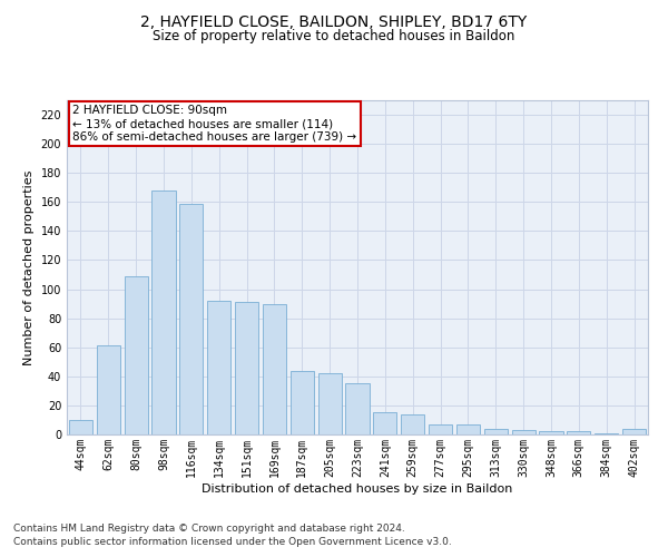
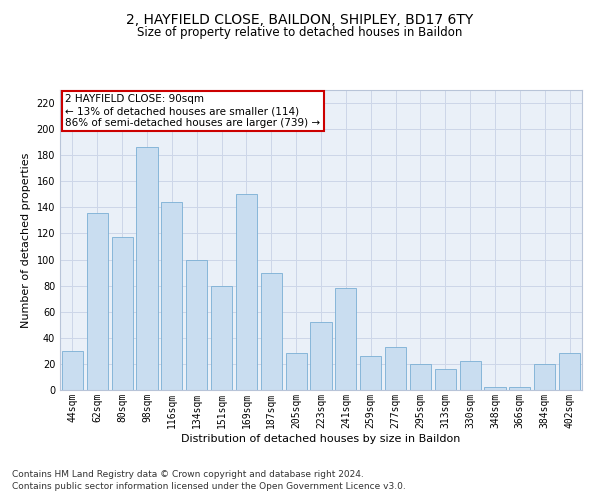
44sqm: 10 -> 30
62sqm: 61 -> 136
80sqm: 109 -> 117
98sqm: 168 -> 186
116sqm: 159 -> 144
134sqm: 92 -> 100
151sqm: 91 -> 80
169sqm: 90 -> 150
187sqm: 44 -> 90
205sqm: 42 -> 28
223sqm: 35 -> 52
241sqm: 15 -> 78
259sqm: 14 -> 26
277sqm: 7 -> 33
295sqm: 7 -> 20
313sqm: 4 -> 16
330sqm: 3 -> 22
384sqm: 1 -> 20
402sqm: 4 -> 28
